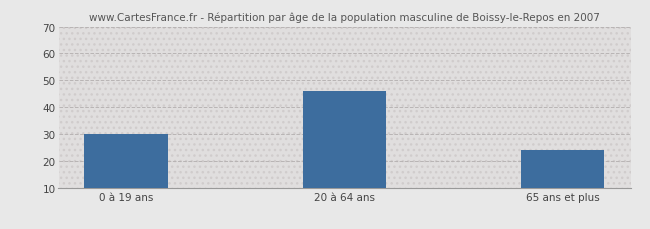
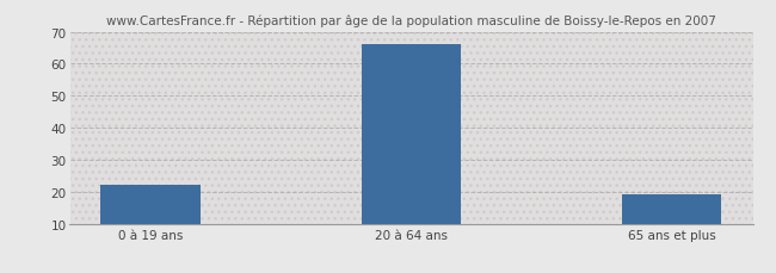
0 à 19 ans: 30 -> 22
20 à 64 ans: 46 -> 66
65 ans et plus: 24 -> 19
